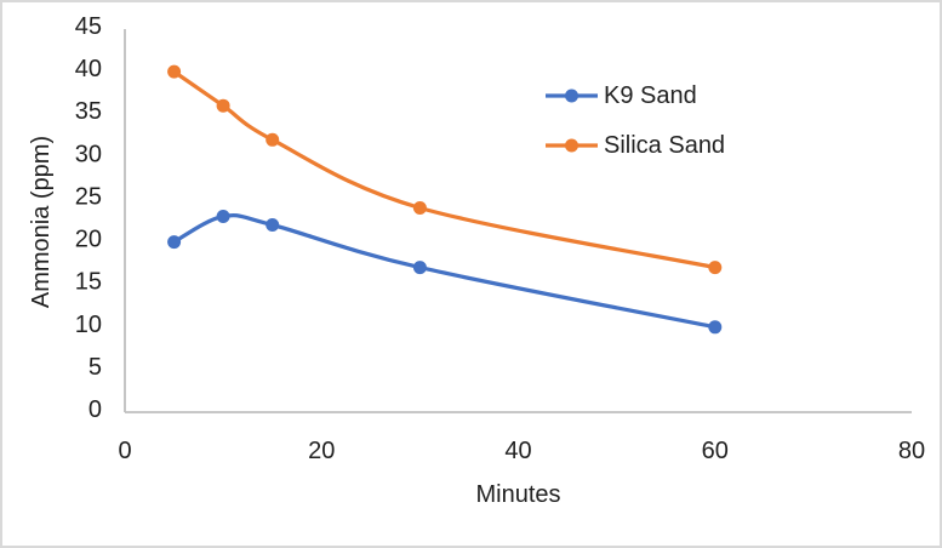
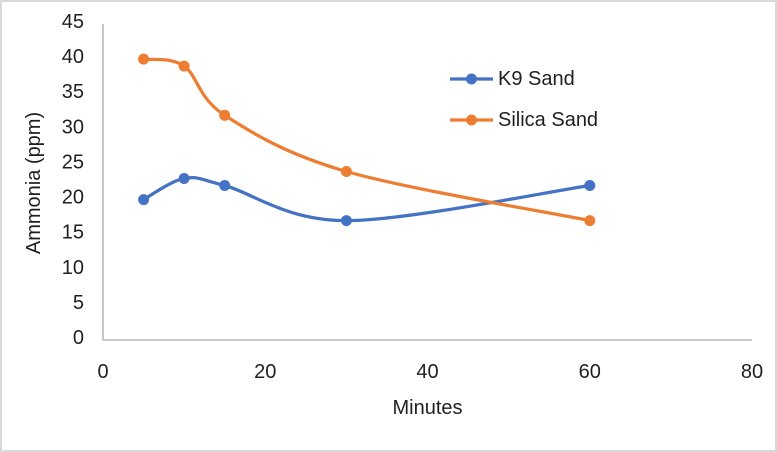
Silica Sand/10: 36 -> 39
K9 Sand/60: 10 -> 22
